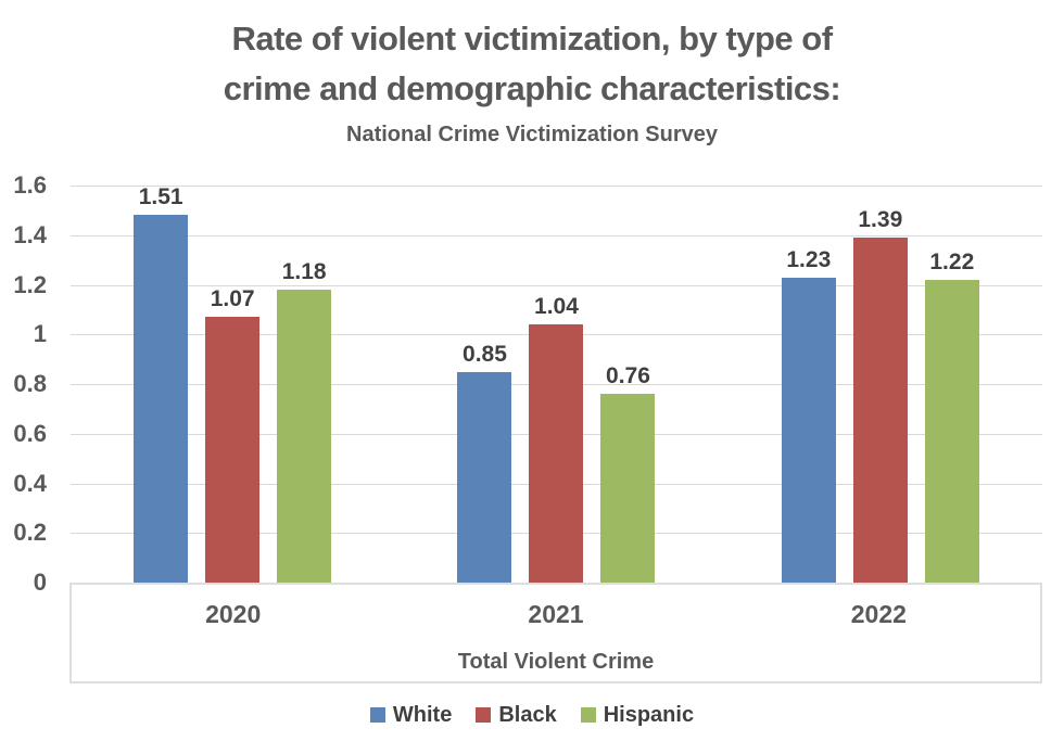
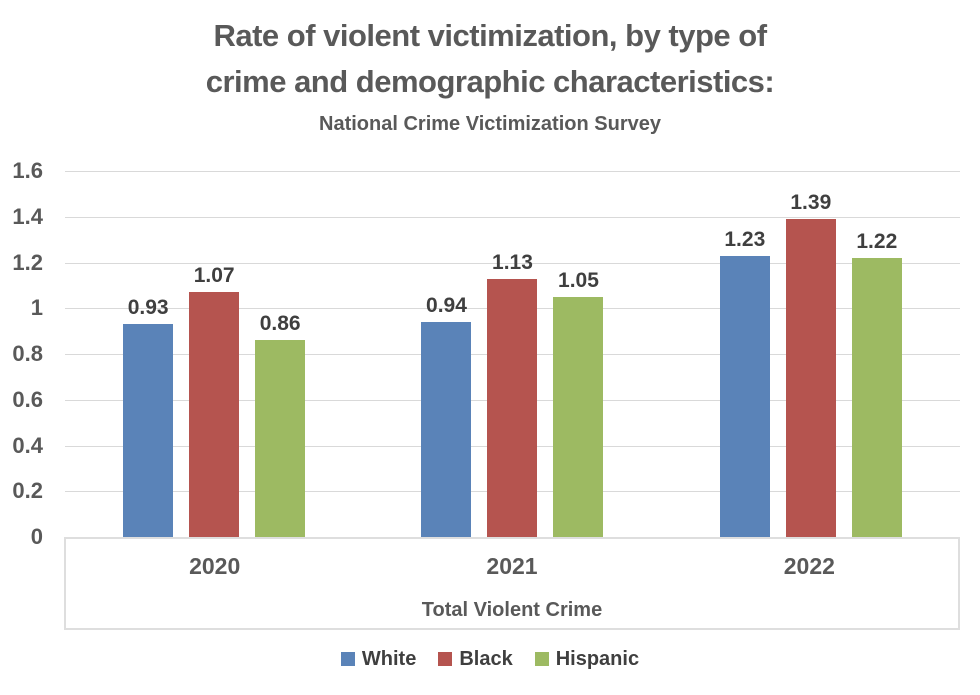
White/2020: 1.51 -> 0.93
Hispanic/2020: 1.18 -> 0.86
White/2021: 0.85 -> 0.94
Black/2021: 1.04 -> 1.13
Hispanic/2021: 0.76 -> 1.05
